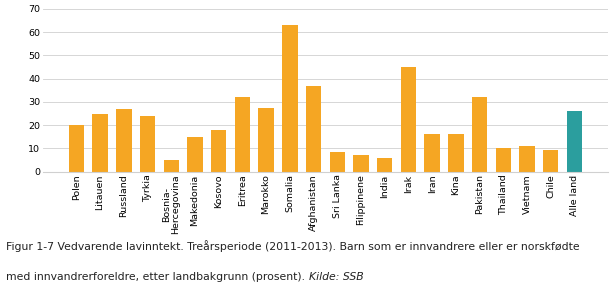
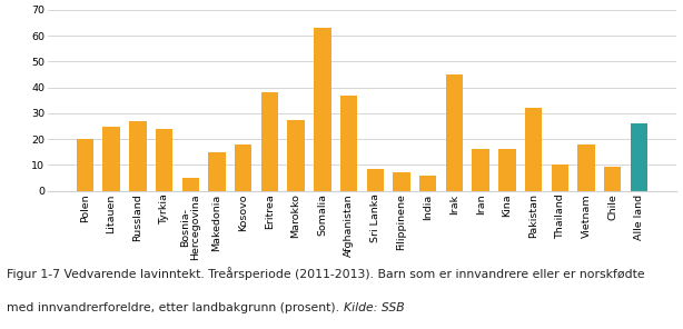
Eritrea: 32.0 -> 38.0
Vietnam: 11.0 -> 18.0
